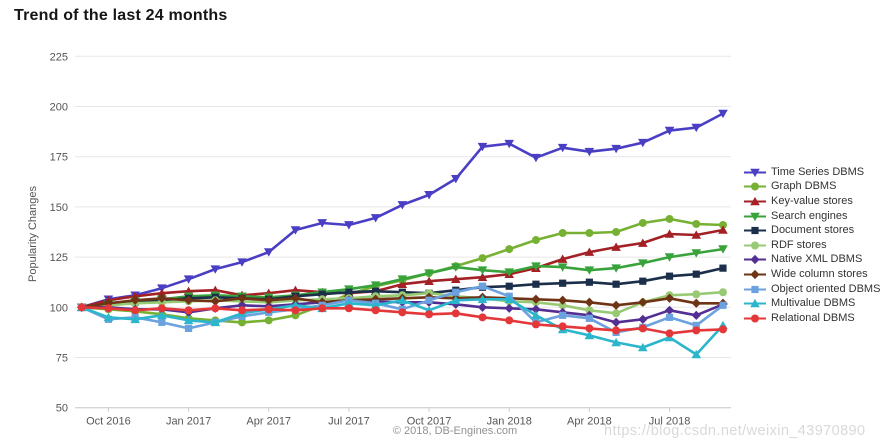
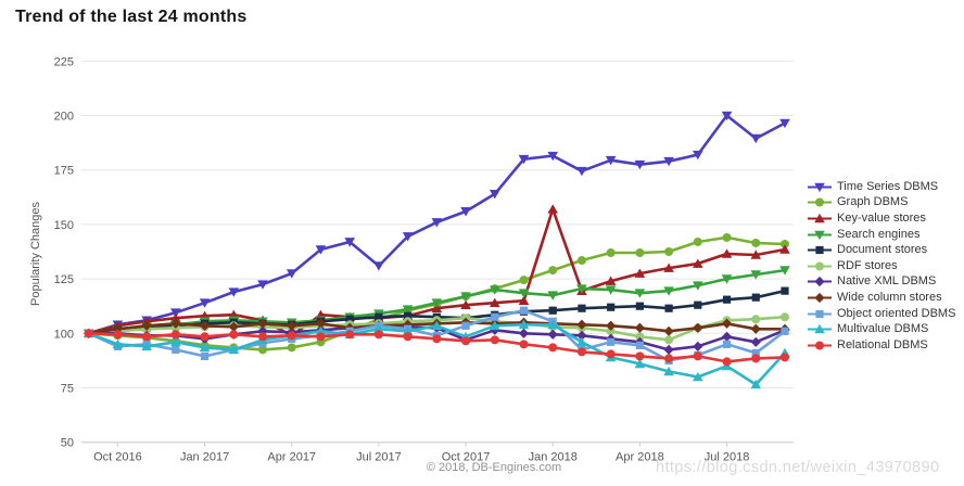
Key-value stores/Apr 2017: 107 -> 99
Time Series DBMS/Jul 2017: 141 -> 131
Native XML DBMS/Oct 2017: 102 -> 97
Key-value stores/Jan 2018: 116 -> 157
Time Series DBMS/Jul 2018: 188 -> 200
